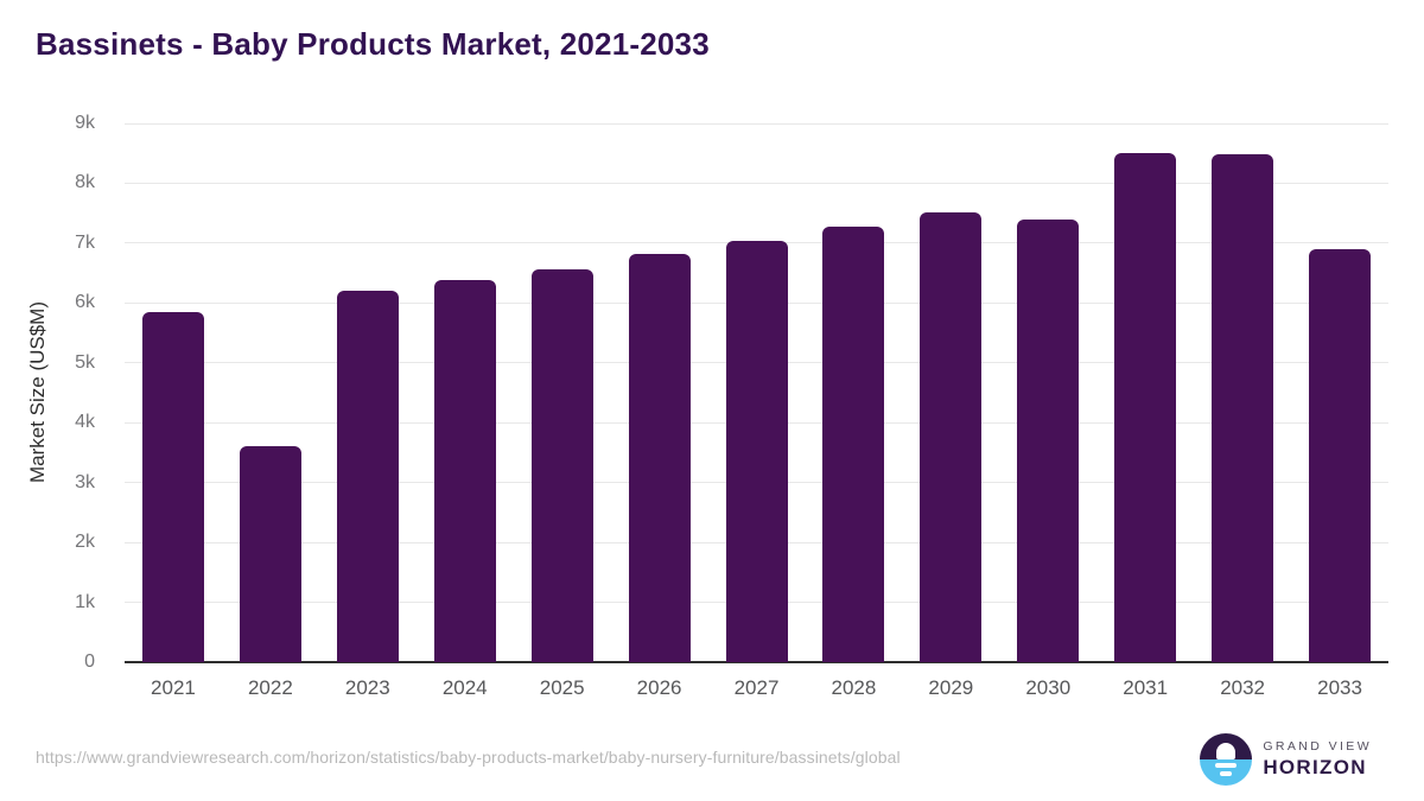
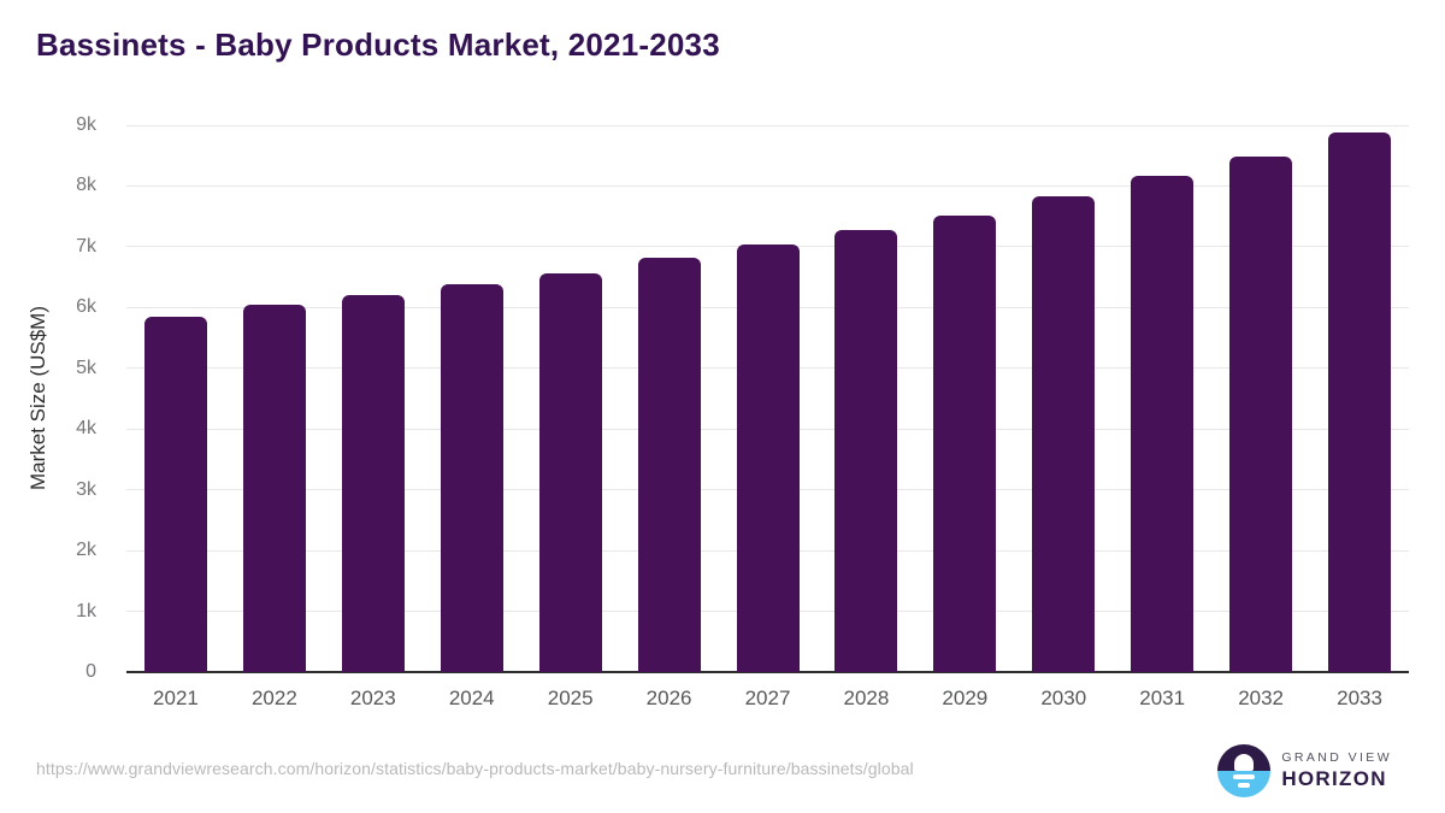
2022: 3.6k -> 6.0k
2030: 7.4k -> 7.8k
2031: 8.5k -> 8.2k
2033: 6.9k -> 8.9k
